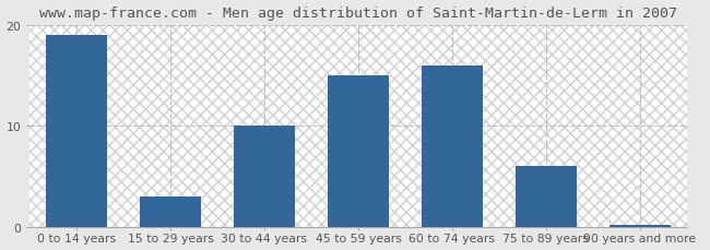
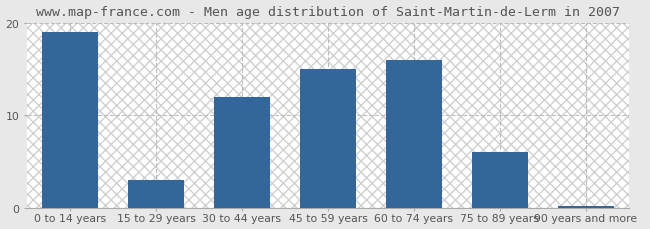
30 to 44 years: 10.0 -> 12.0
